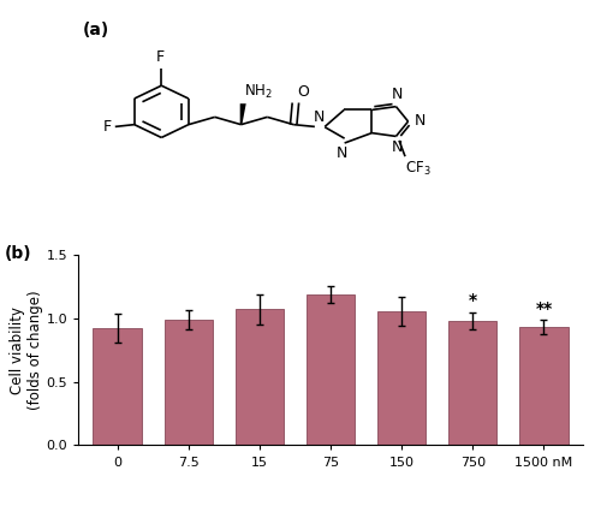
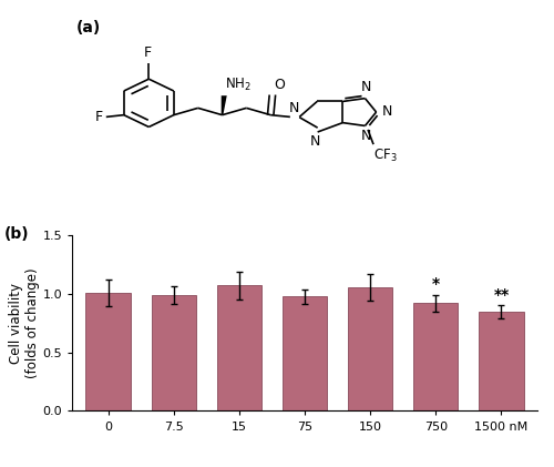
0: 0.92 -> 1.01
75: 1.19 -> 0.97
750: 0.98 -> 0.92
1500 nM: 0.93 -> 0.84
